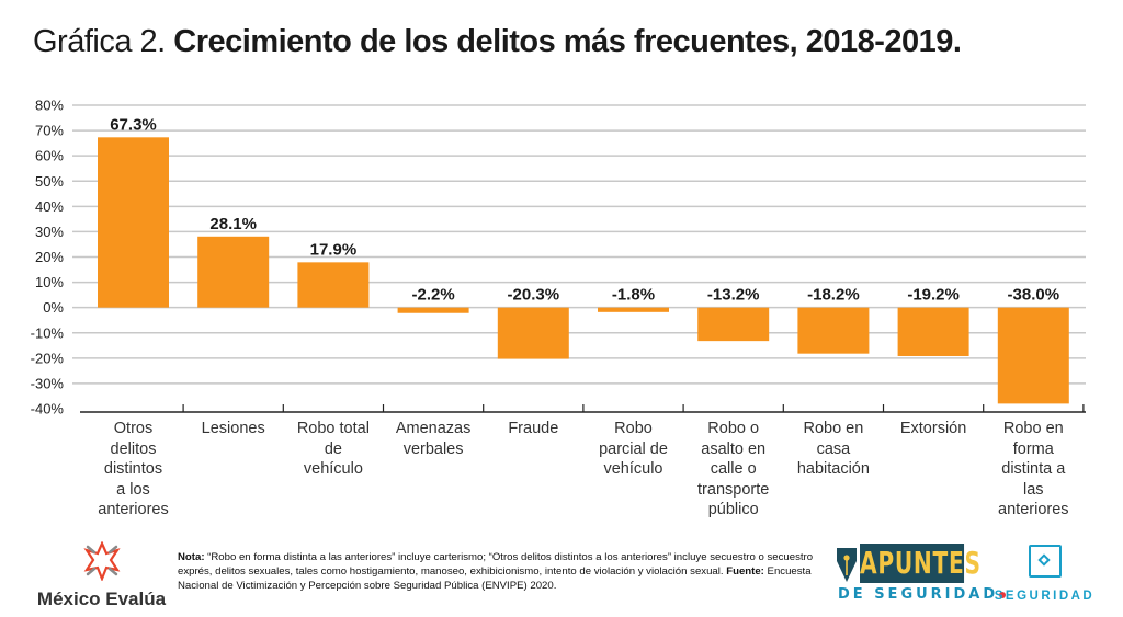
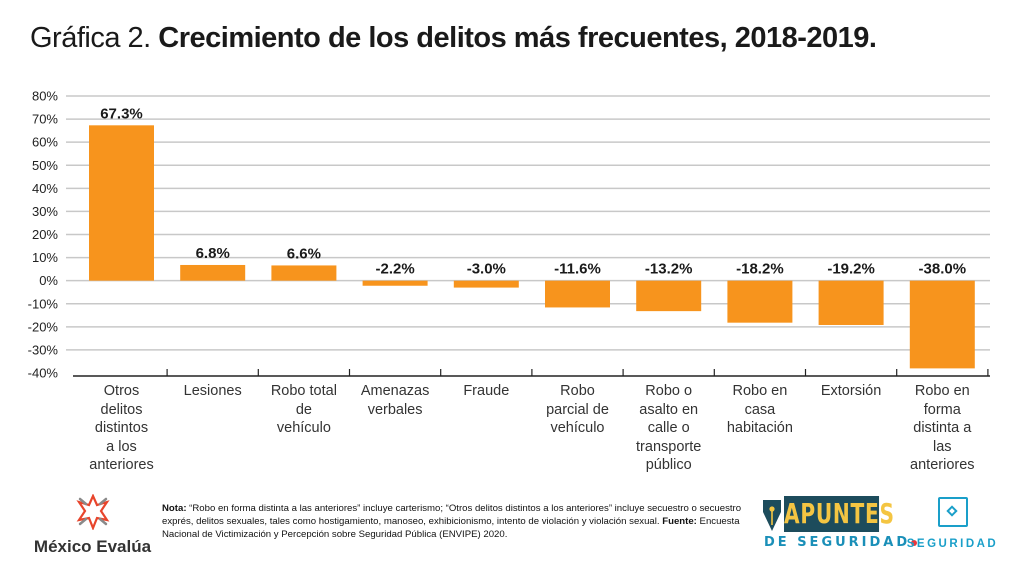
Lesiones: 28.1% -> 6.8%
Robo total de vehículo: 17.9% -> 6.6%
Fraude: -20.3% -> -3.0%
Robo parcial de vehículo: -1.8% -> -11.6%
